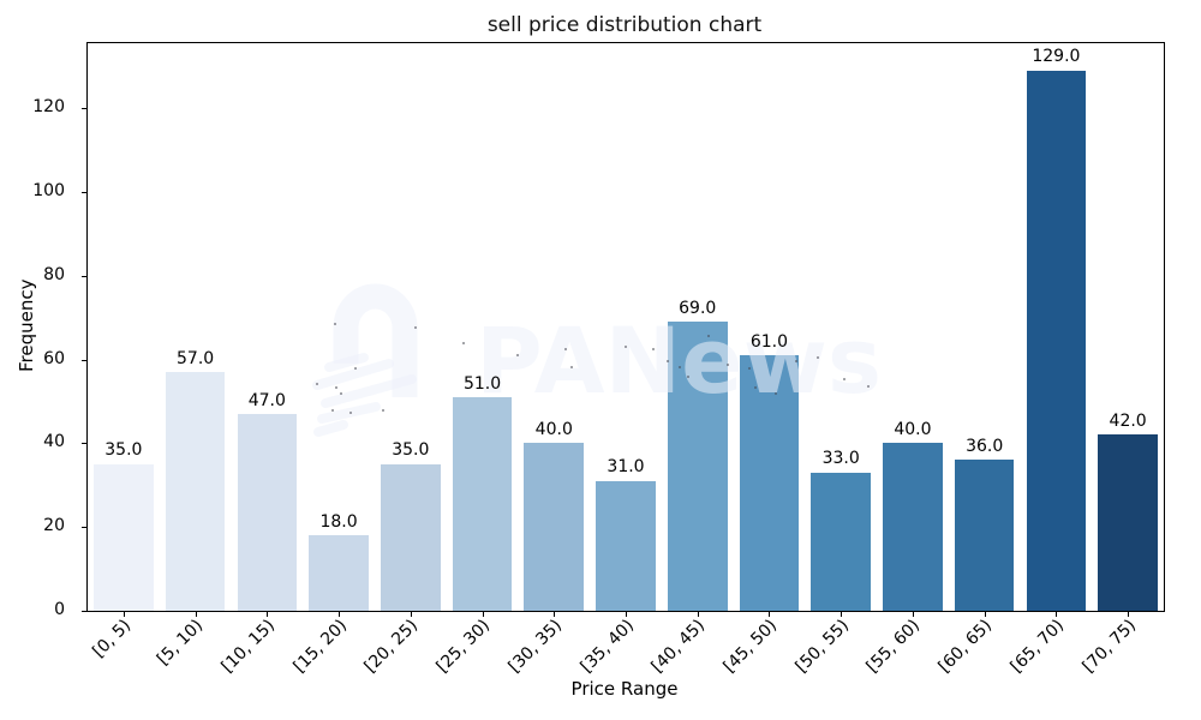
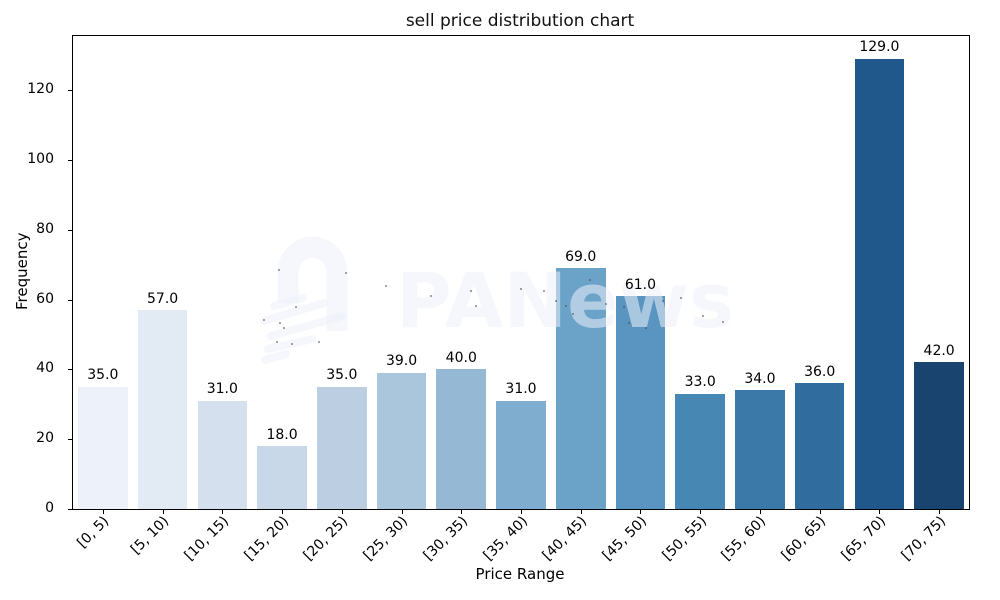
[10, 15): 47.0 -> 31.0
[25, 30): 51.0 -> 39.0
[55, 60): 40.0 -> 34.0
